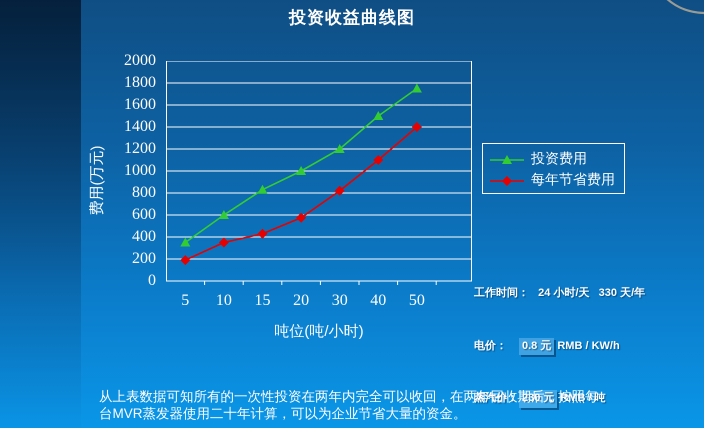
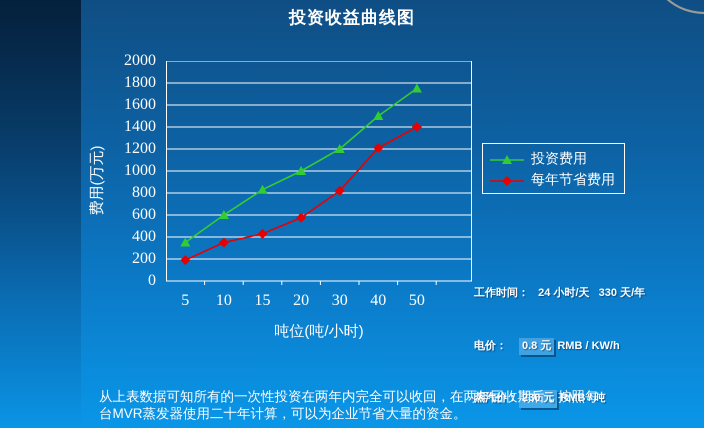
每年节省费用/40: 1100 -> 1210
